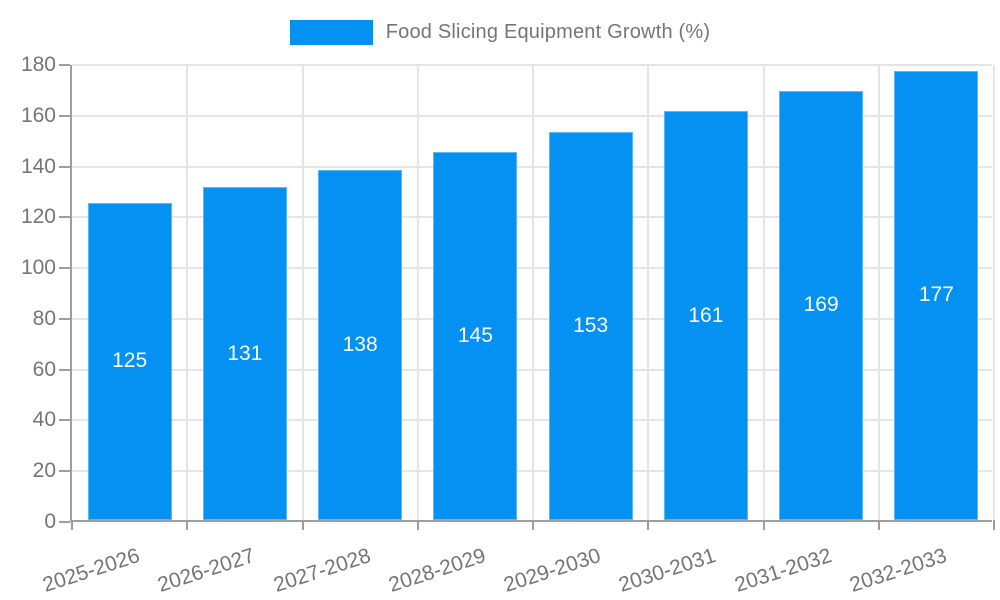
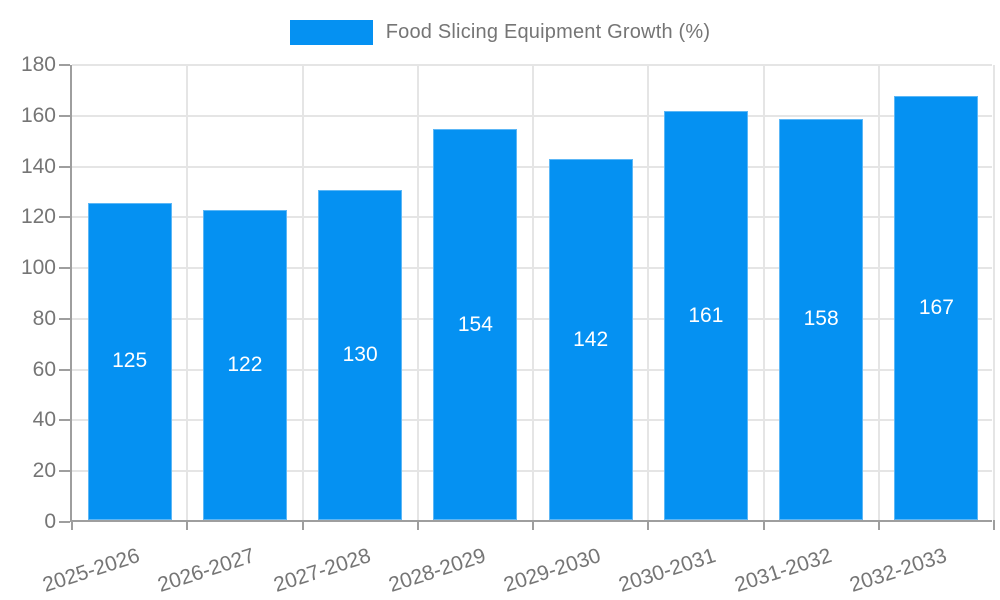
2026-2027: 131 -> 122
2027-2028: 138 -> 130
2028-2029: 145 -> 154
2029-2030: 153 -> 142
2031-2032: 169 -> 158
2032-2033: 177 -> 167
